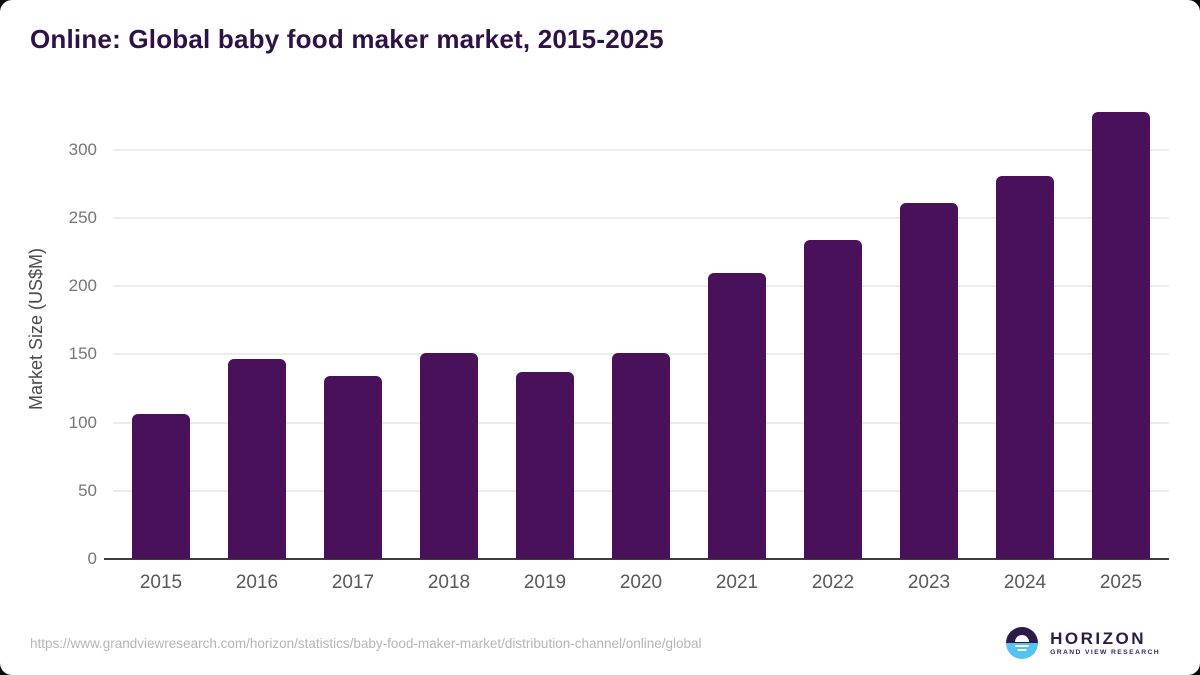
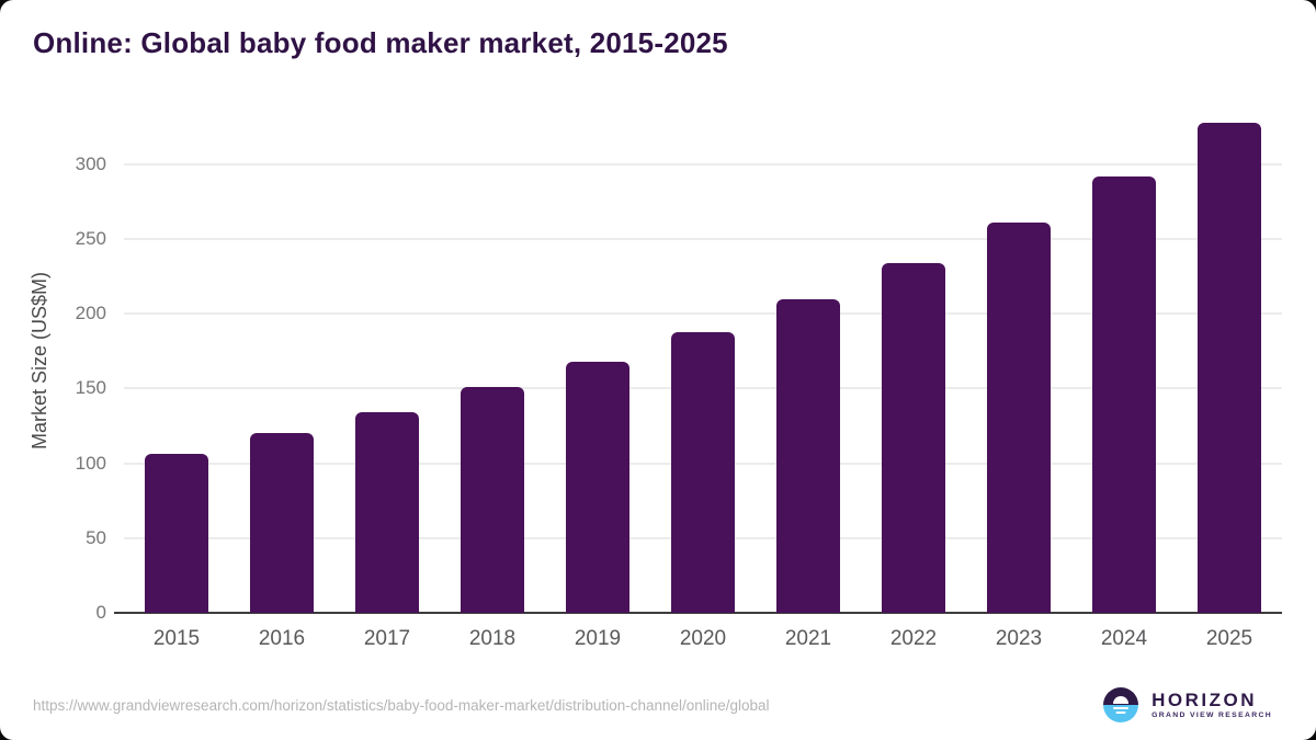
2016: 147 -> 120
2019: 137 -> 168
2020: 151 -> 188
2024: 281 -> 292
